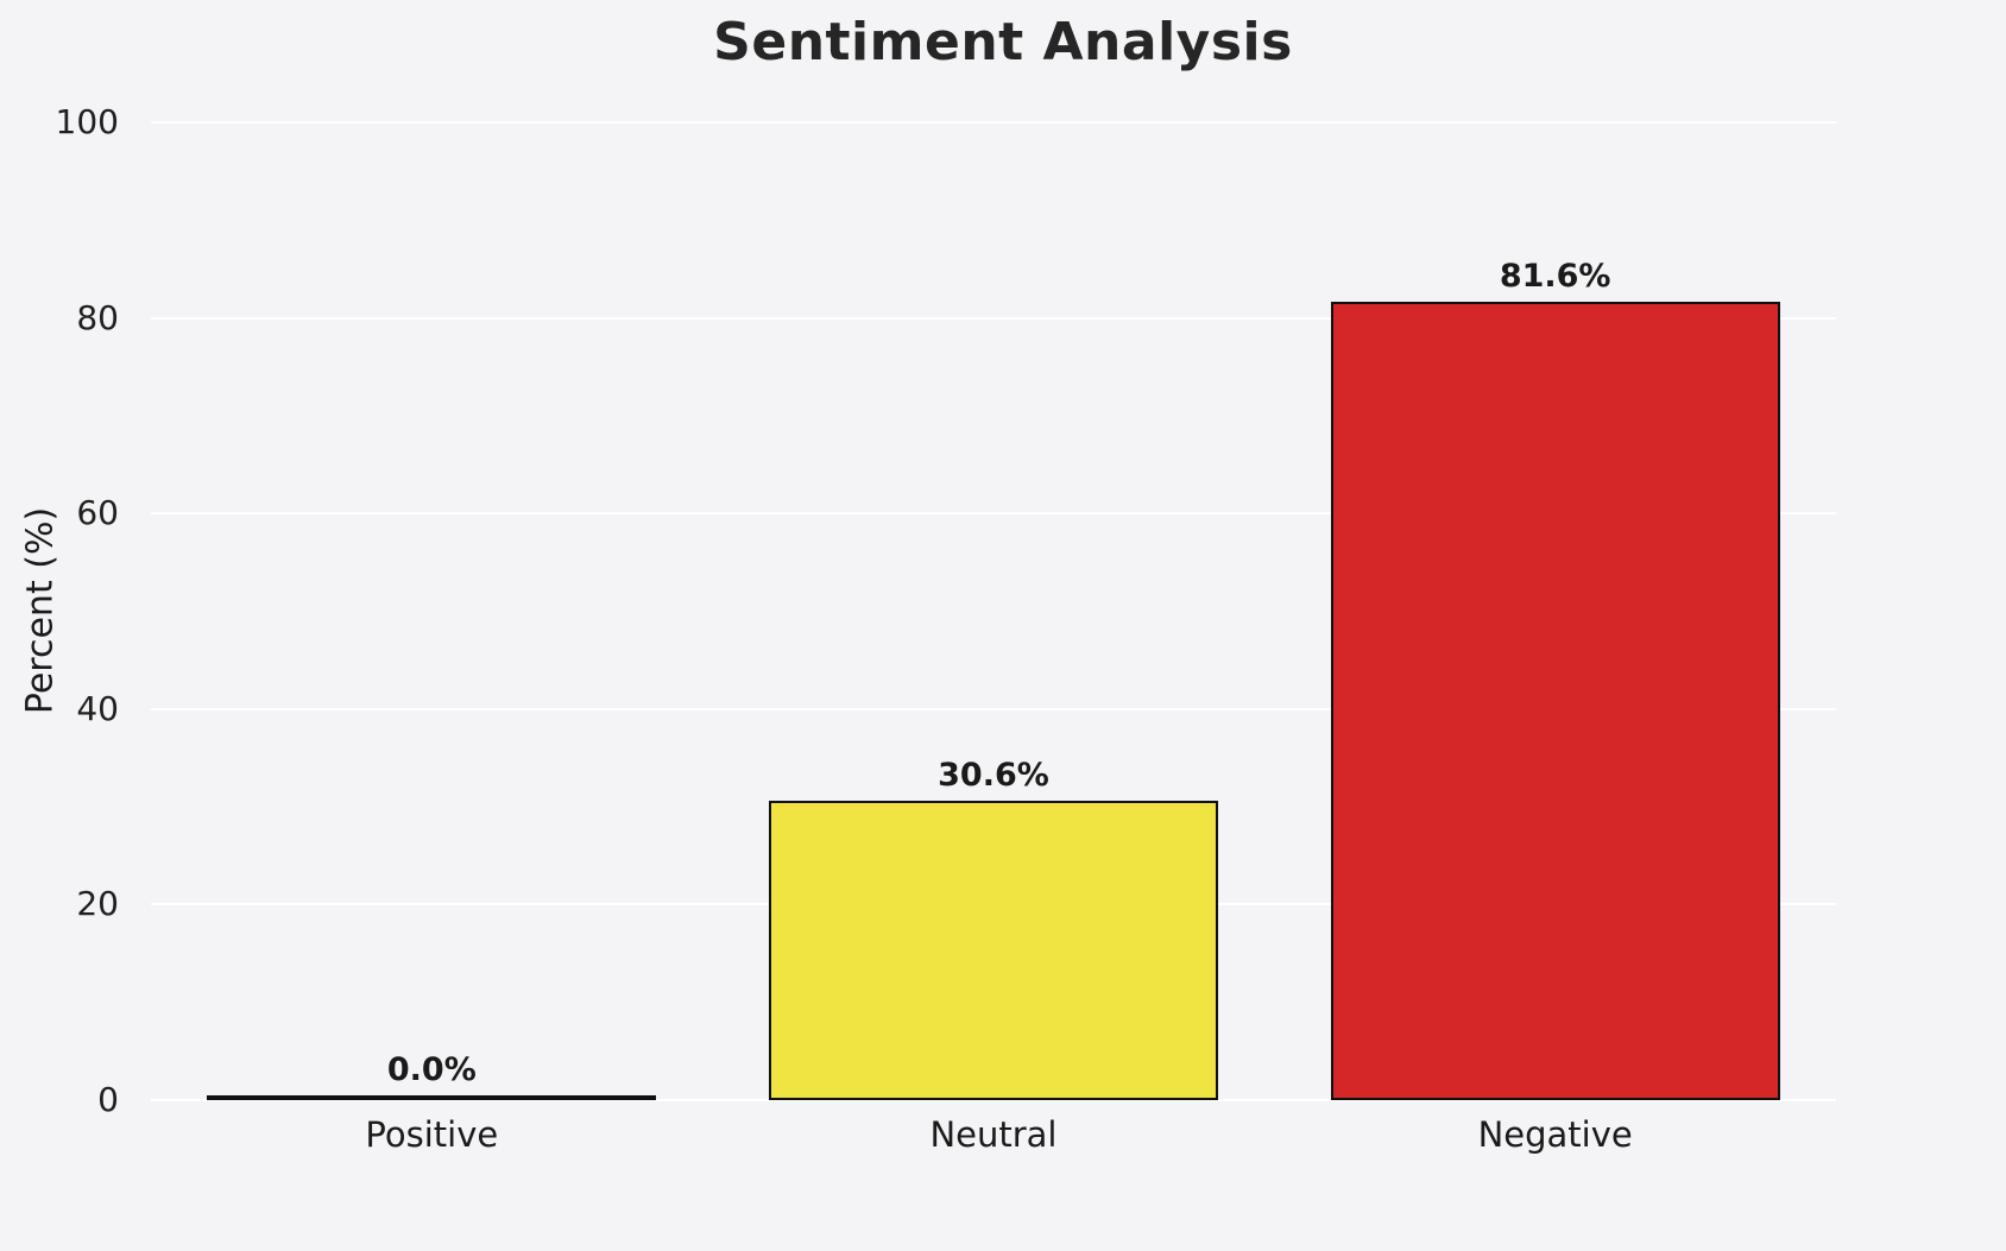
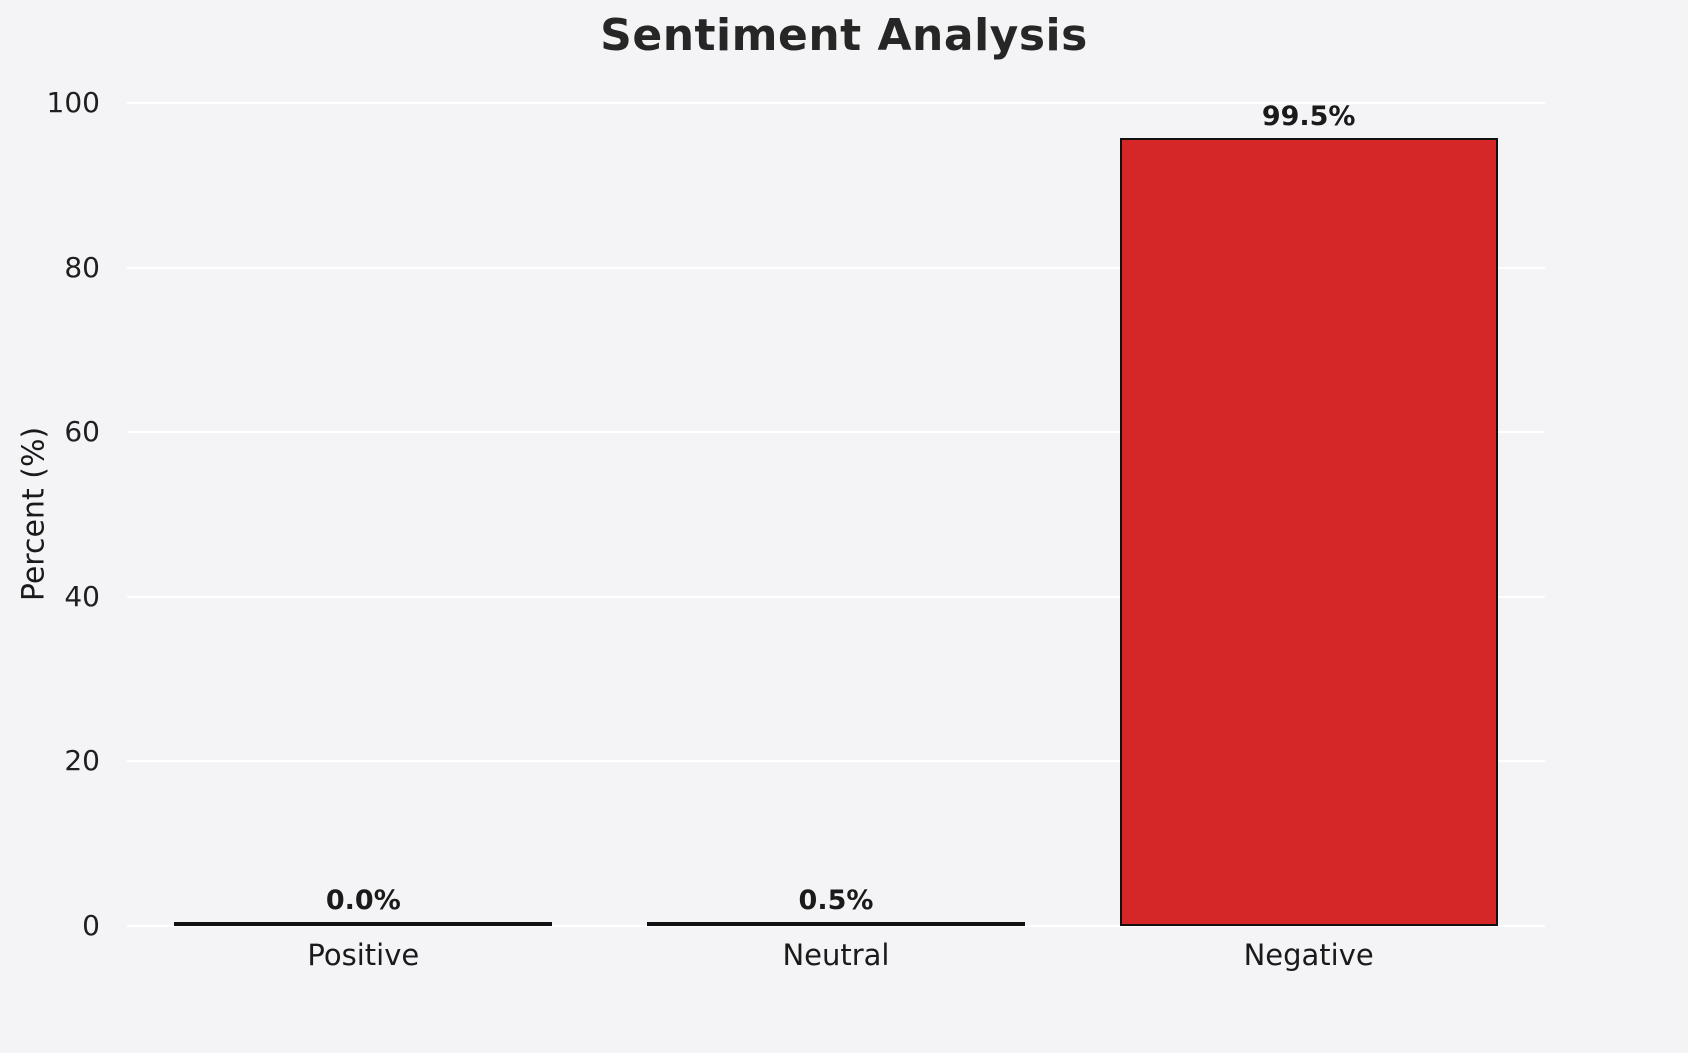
Neutral: 30.6% -> 0.5%
Negative: 81.6% -> 99.5%
